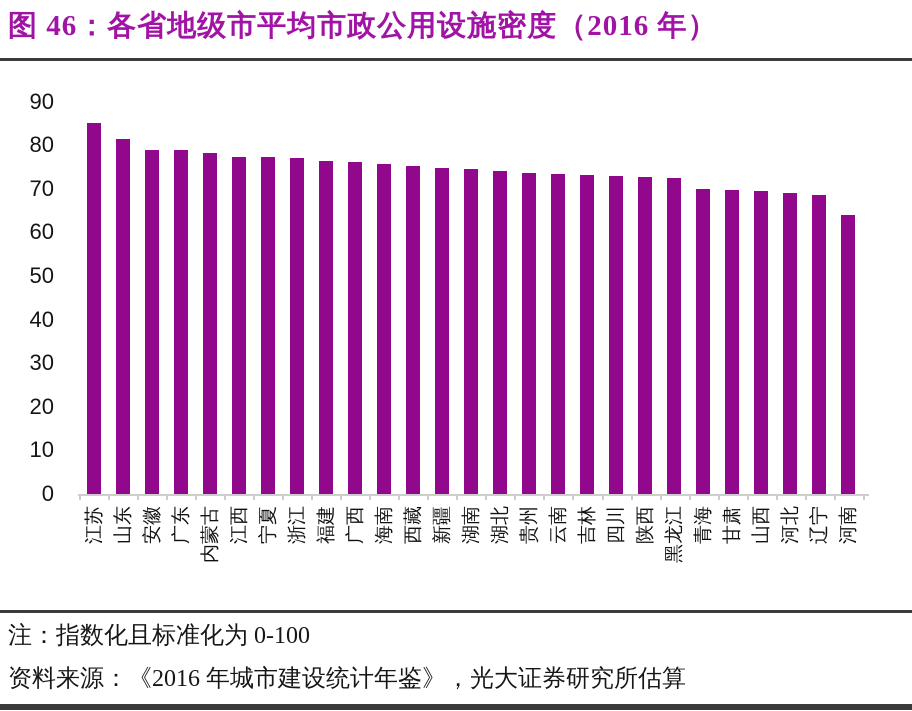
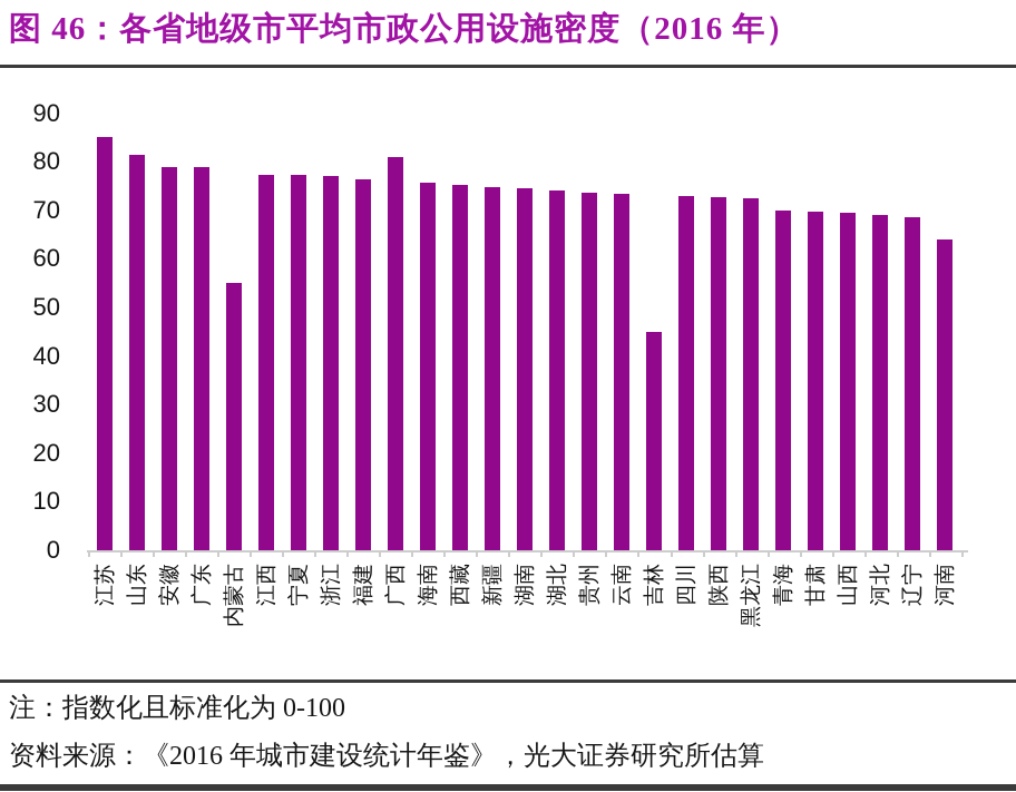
内蒙古: 78 -> 55
广西: 76 -> 81
吉林: 73 -> 45
